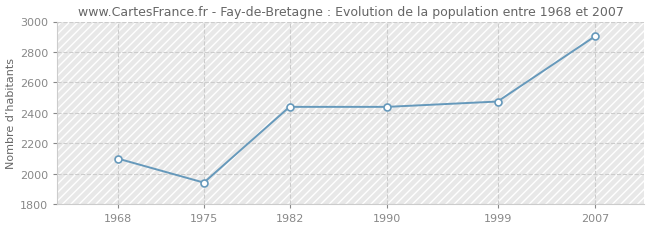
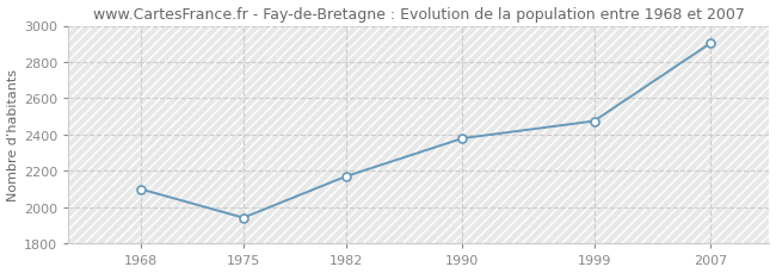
1982: 2440 -> 2170
1990: 2440 -> 2380
